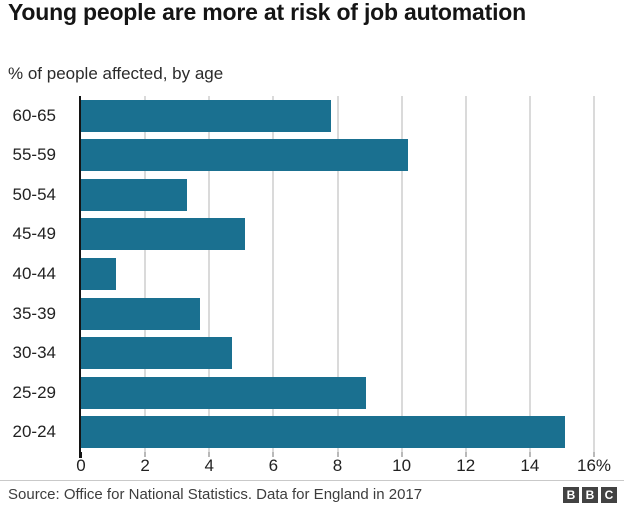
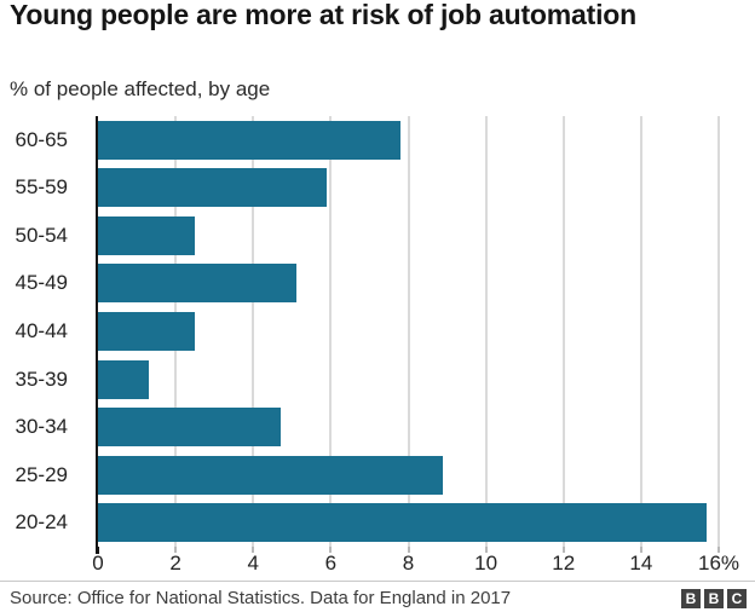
55-59: 10.2% -> 5.9%
50-54: 3.3% -> 2.5%
40-44: 1.1% -> 2.5%
35-39: 3.7% -> 1.3%
20-24: 15.1% -> 15.7%
